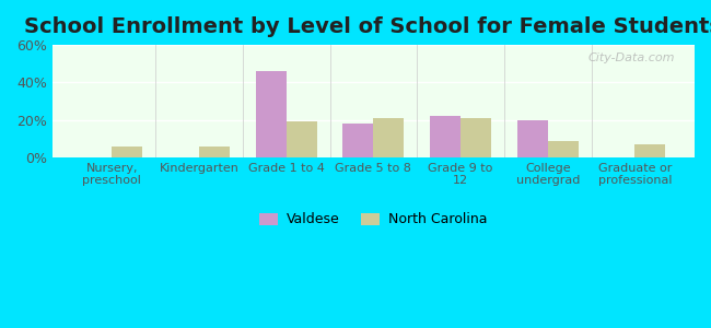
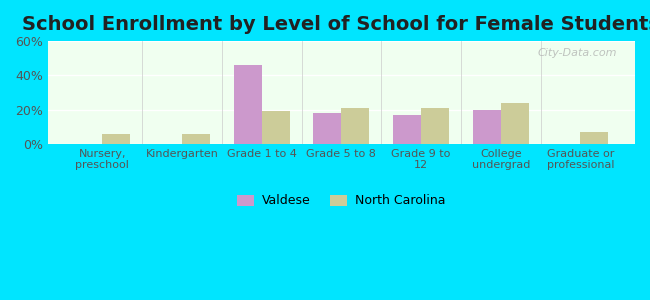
Valdese/Grade 9 to 12: 22% -> 17%
North Carolina/College undergrad: 9% -> 24%
